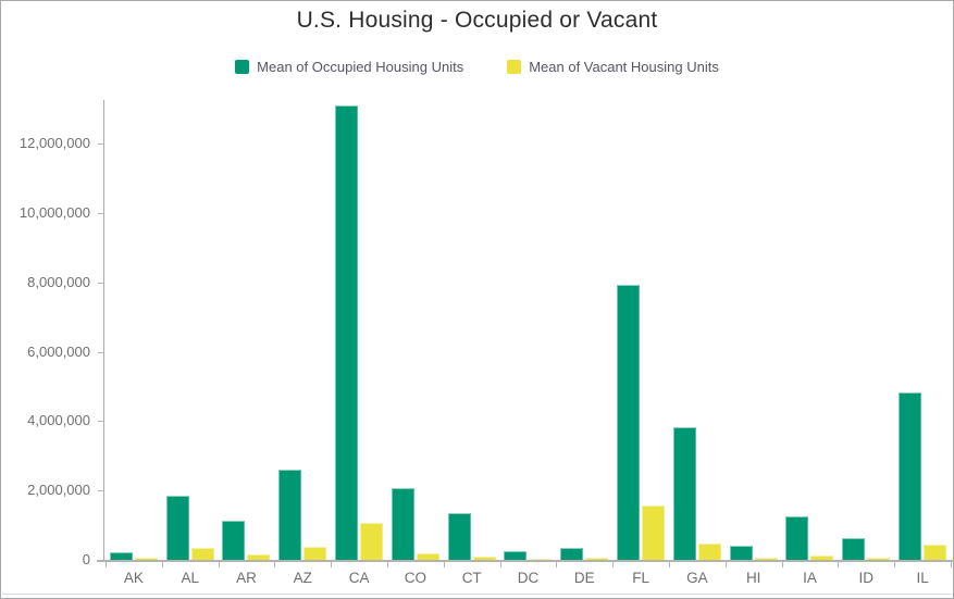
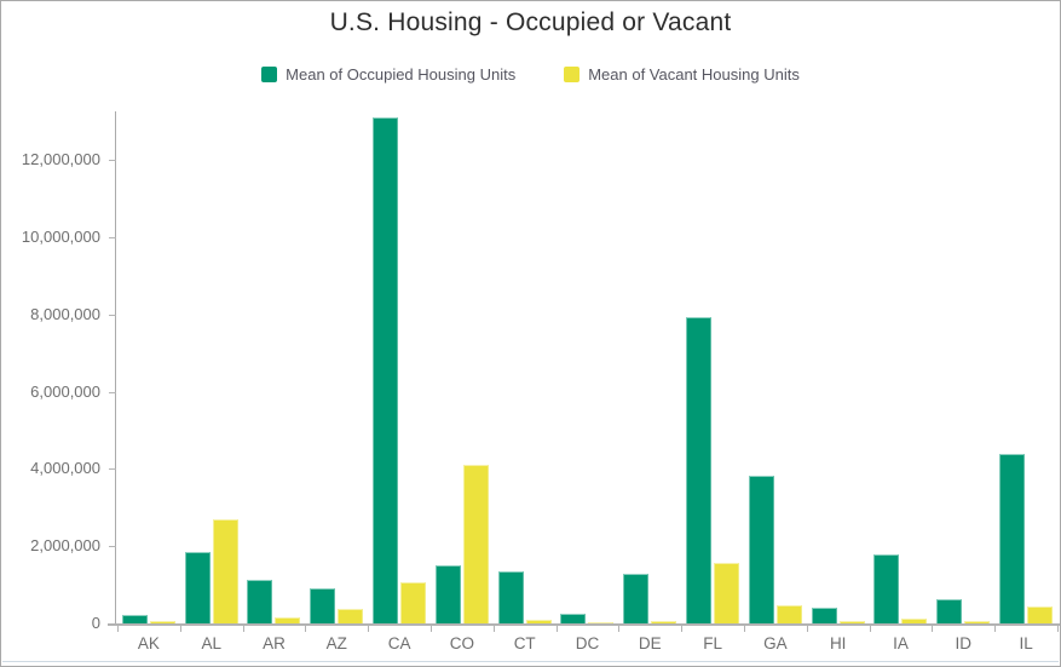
Mean of Vacant Housing Units/AL: 300000 -> 2700000
Mean of Occupied Housing Units/AZ: 2600000 -> 900000
Mean of Occupied Housing Units/CO: 2100000 -> 1500000
Mean of Vacant Housing Units/CO: 200000 -> 4100000
Mean of Occupied Housing Units/DE: 400000 -> 1300000
Mean of Occupied Housing Units/IA: 1200000 -> 1800000
Mean of Occupied Housing Units/IL: 4800000 -> 4400000
